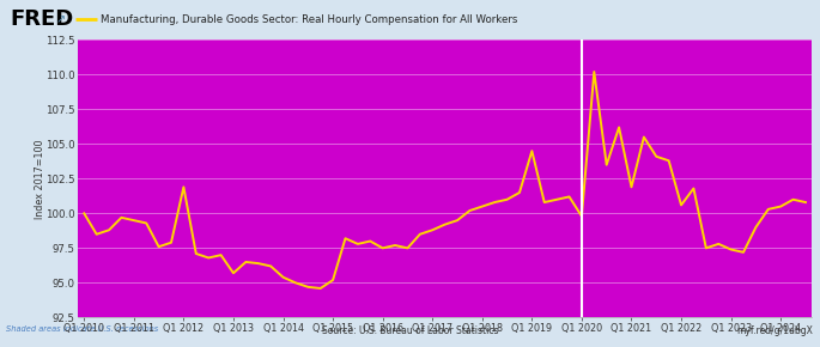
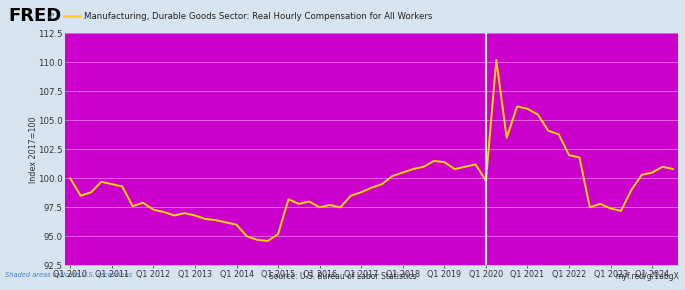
Q1 2012: 101.9 -> 97.3
Q1 2013: 95.7 -> 96.8
Q1 2014: 95.4 -> 96.0
Q1 2019: 104.5 -> 101.4
Q1 2021: 101.9 -> 106.0
Q1 2022: 100.6 -> 102.0
